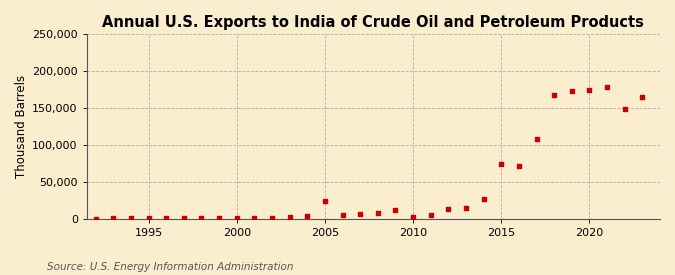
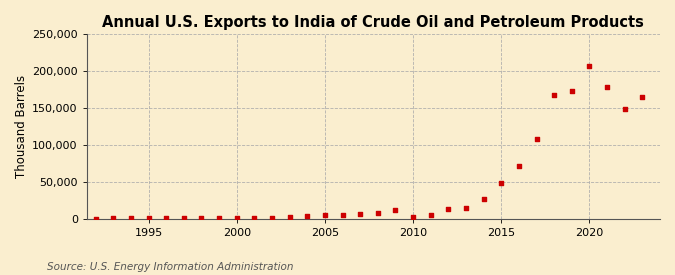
2005: 24,000 -> 6,000
2015: 74,000 -> 48,000
2020: 174,000 -> 207,000
